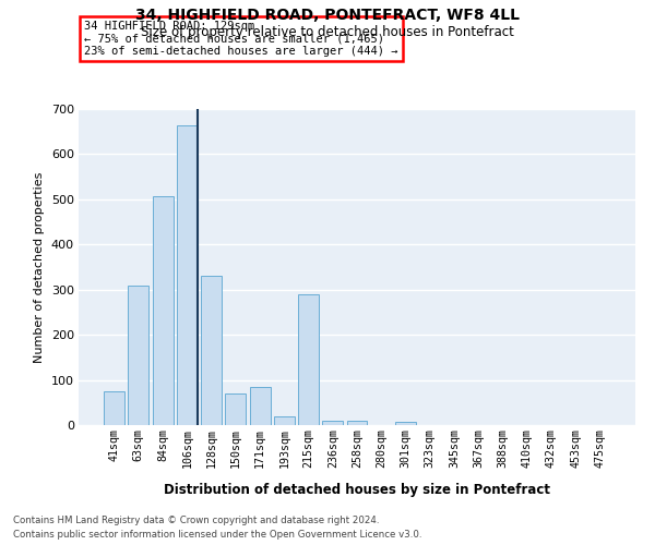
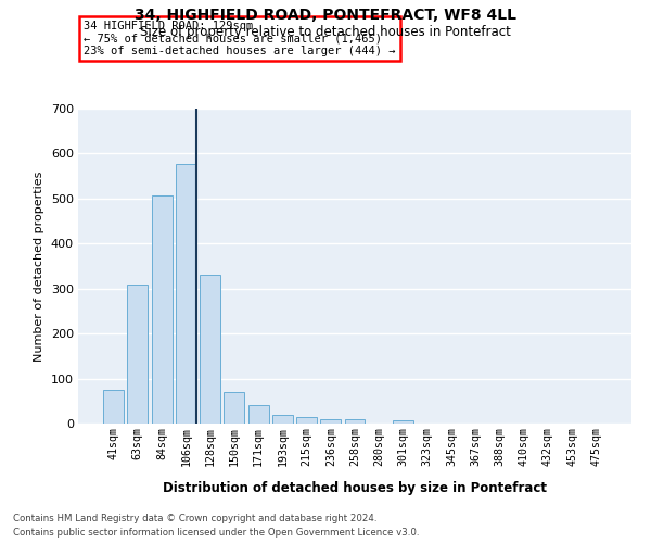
106sqm: 665 -> 578
171sqm: 85 -> 40
215sqm: 290 -> 15
